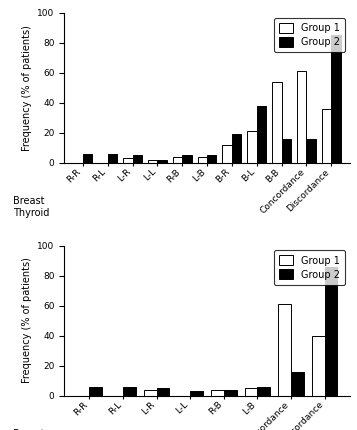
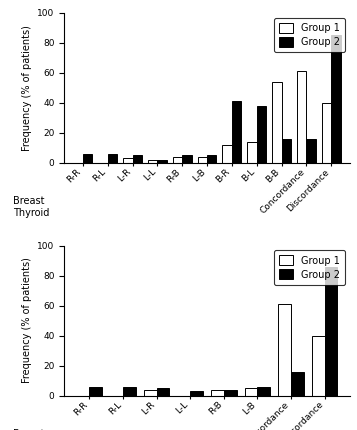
Group 2/B-R: 19 -> 41
Group 1/B-L: 21 -> 14
Group 1/Discordance: 36 -> 40
